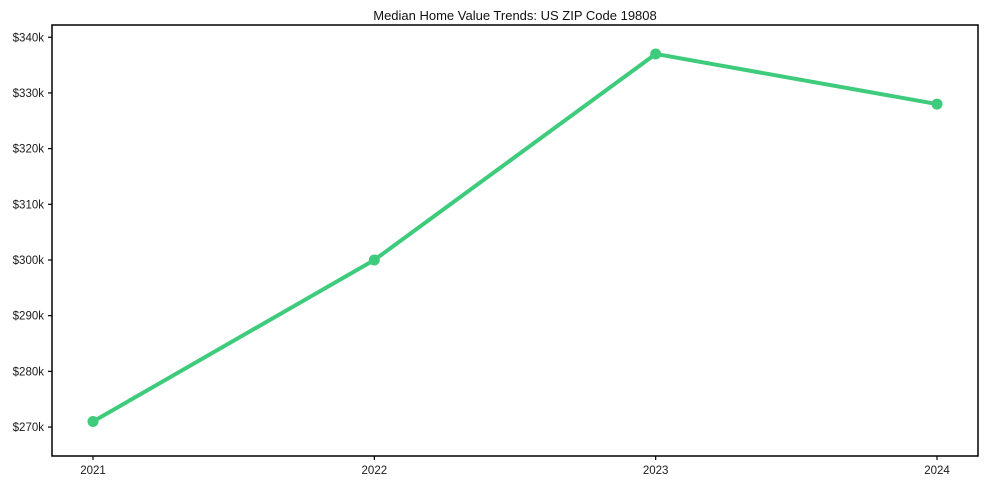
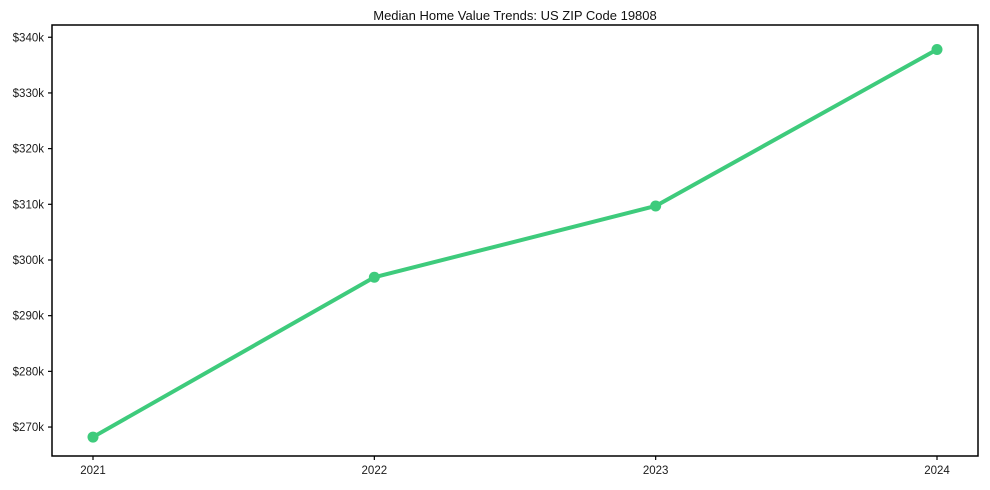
2021: $271k -> $268k
2022: $300k -> $297k
2023: $337k -> $310k
2024: $328k -> $338k
